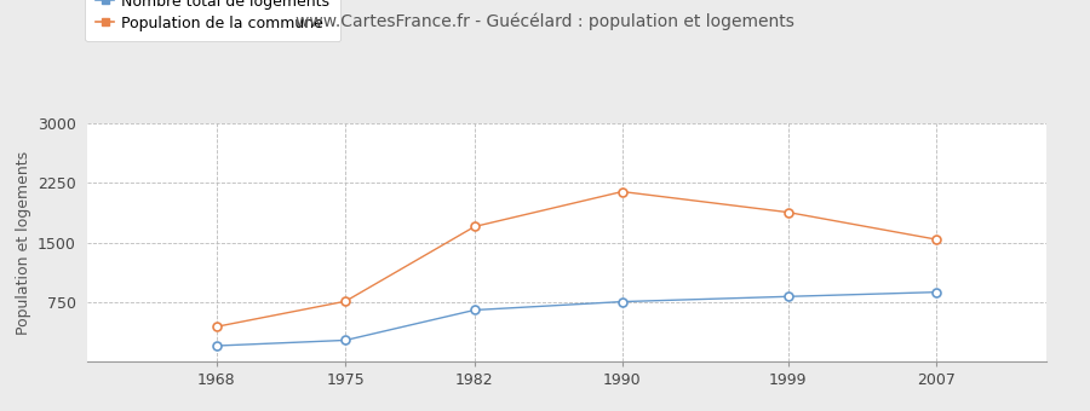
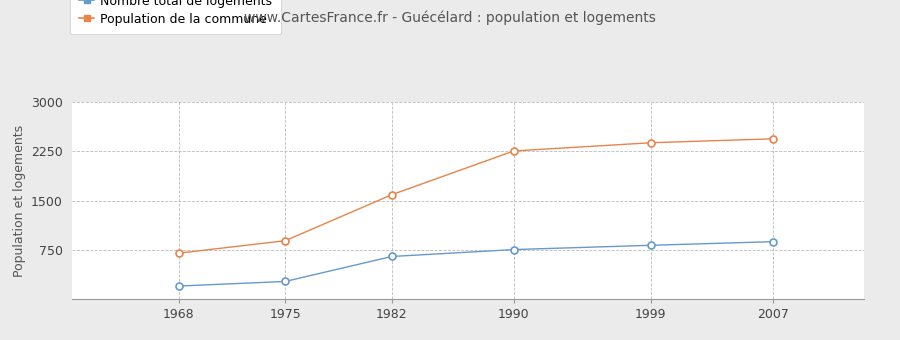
Population de la commune/1968: 440 -> 700
Population de la commune/1975: 760 -> 890
Population de la commune/1982: 1700 -> 1590
Population de la commune/1990: 2140 -> 2260
Population de la commune/1999: 1880 -> 2380
Population de la commune/2007: 1540 -> 2440
